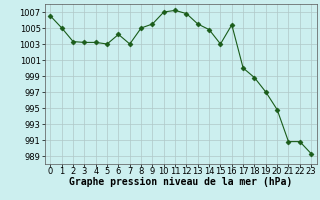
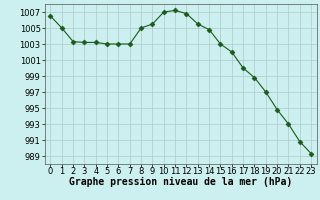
6: 1004.2 -> 1003.0
16: 1005.4 -> 1002.0
21: 990.8 -> 993.0
